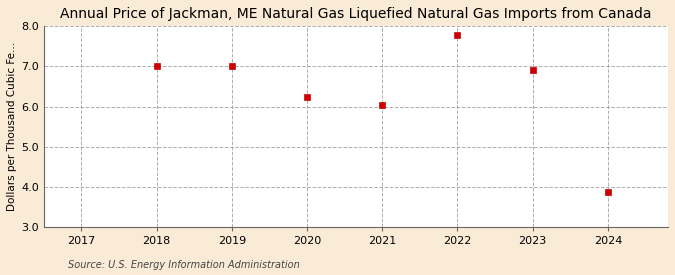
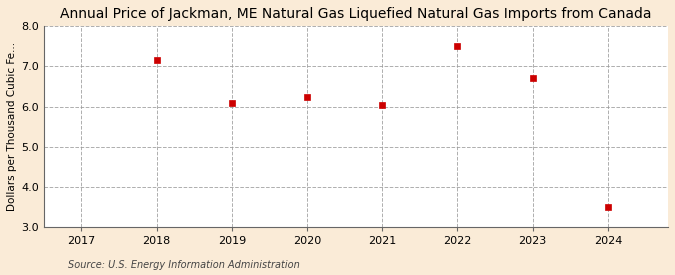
2018: 7.00 -> 7.15
2019: 7.00 -> 6.10
2022: 7.78 -> 7.50
2023: 6.92 -> 6.70
2024: 3.87 -> 3.50
